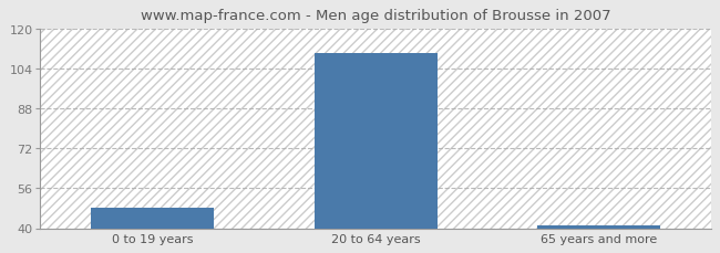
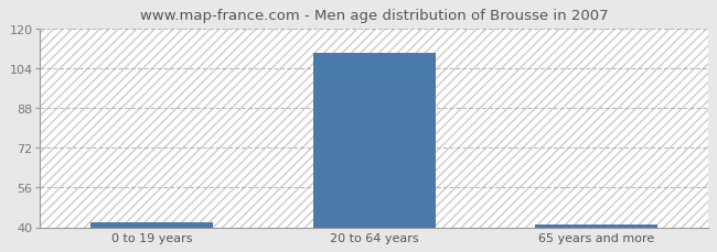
0 to 19 years: 48 -> 42
